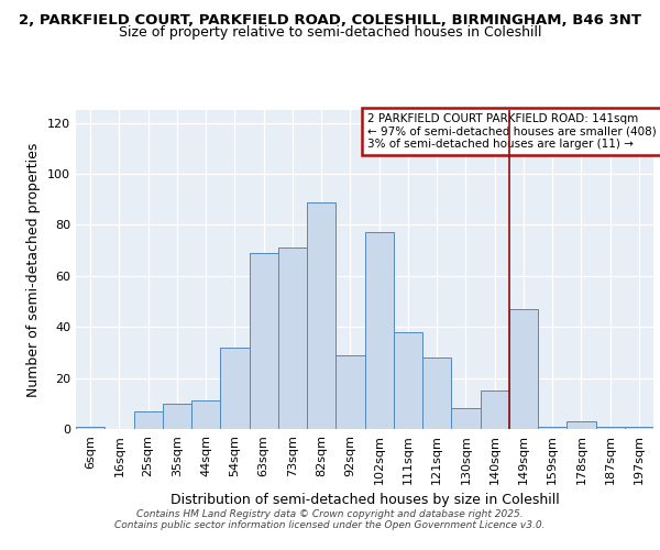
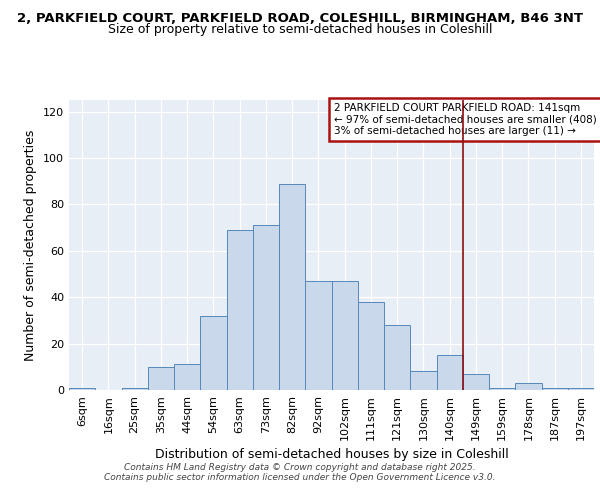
25sqm: 7 -> 1
92sqm: 29 -> 47
102sqm: 77 -> 47
149sqm: 47 -> 7
